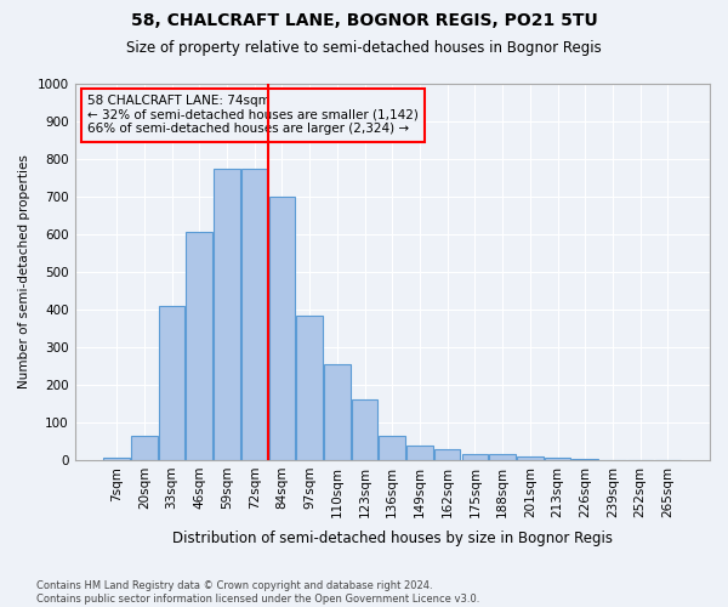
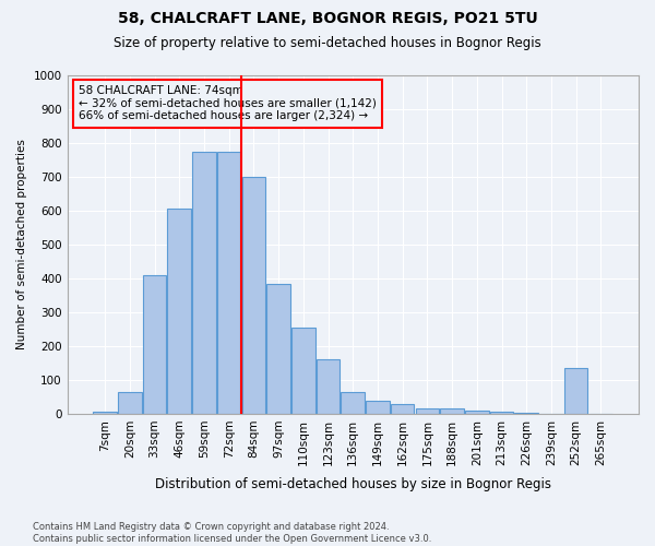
252sqm: 1 -> 135
